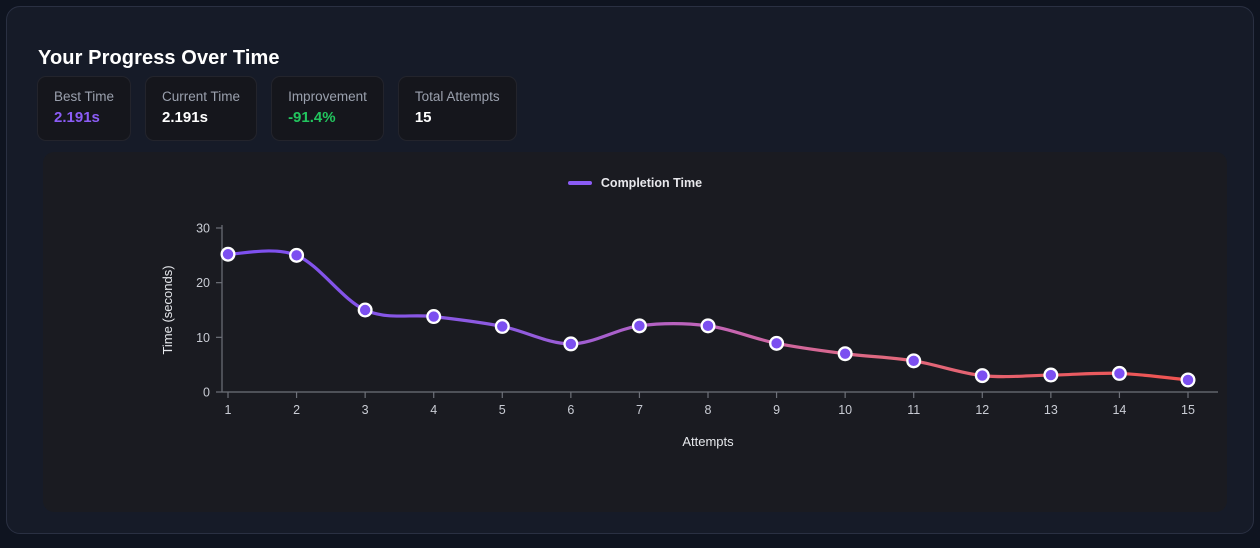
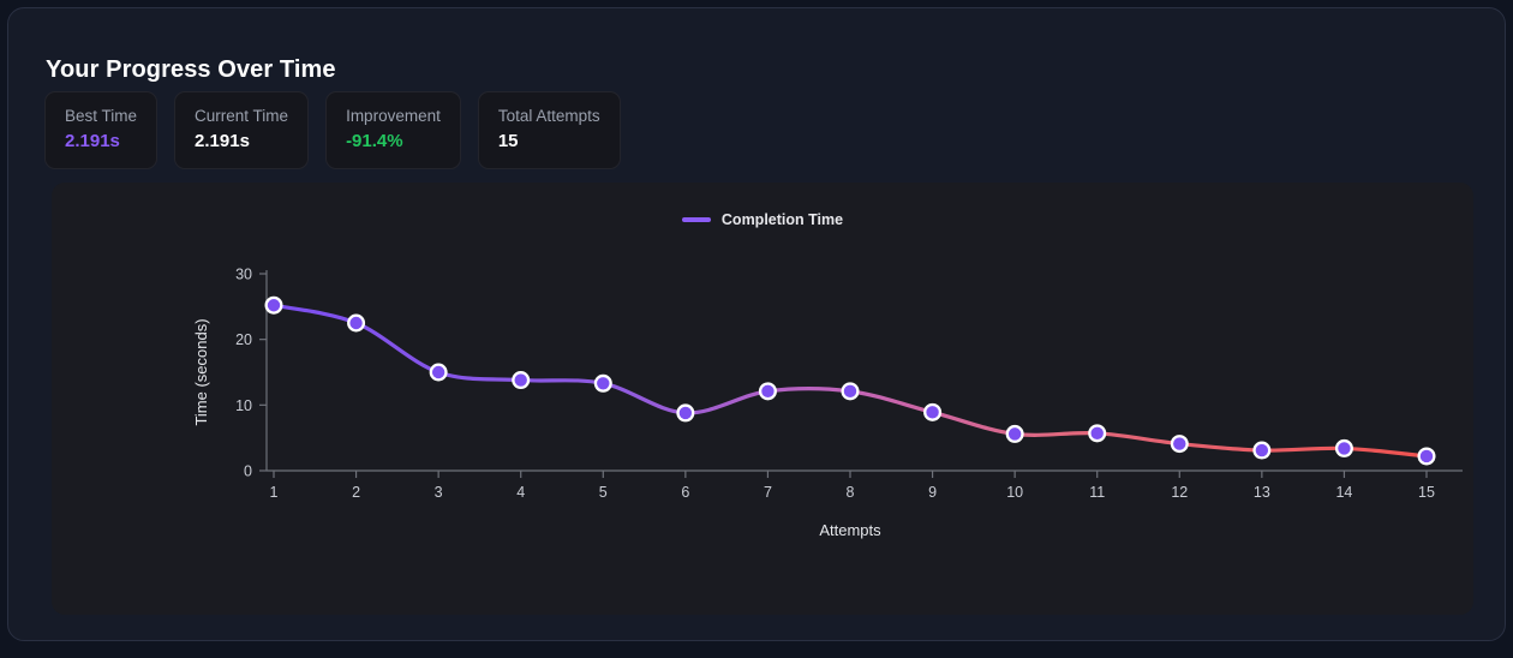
2: 25 -> 22
5: 12 -> 13
10: 7 -> 6
12: 3 -> 4
